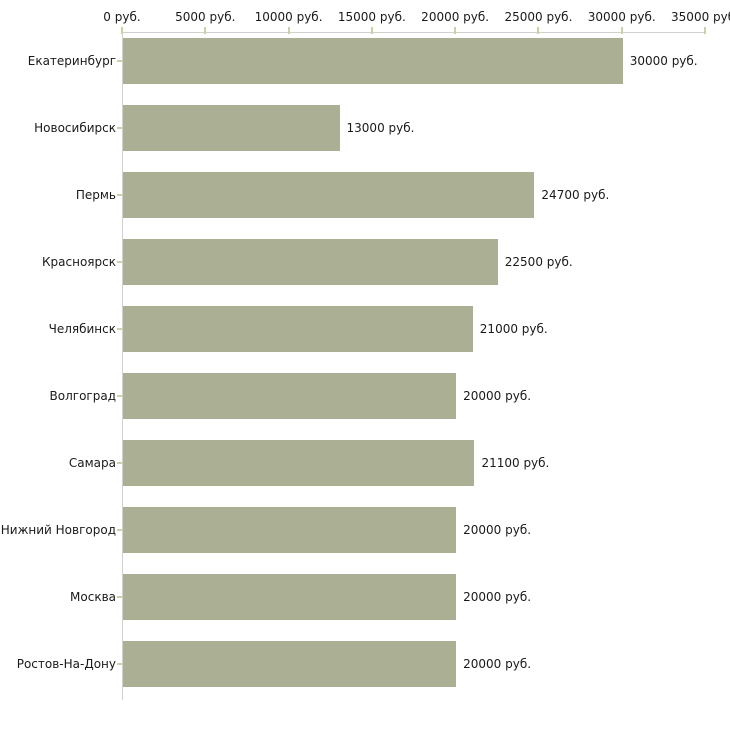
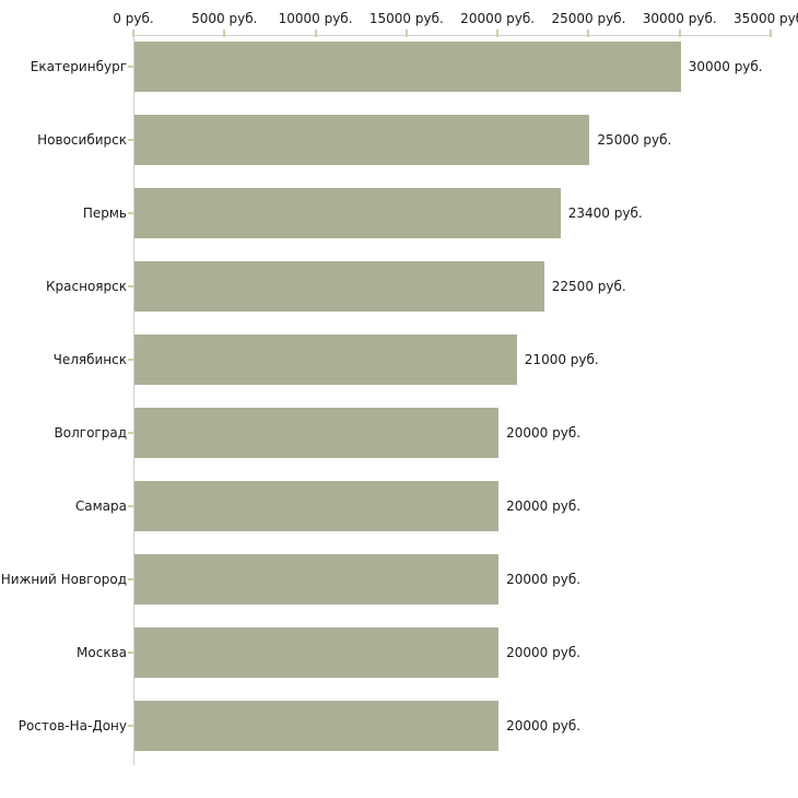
Новосибирск: 13000 -> 25000
Пермь: 24700 -> 23400
Самара: 21100 -> 20000
